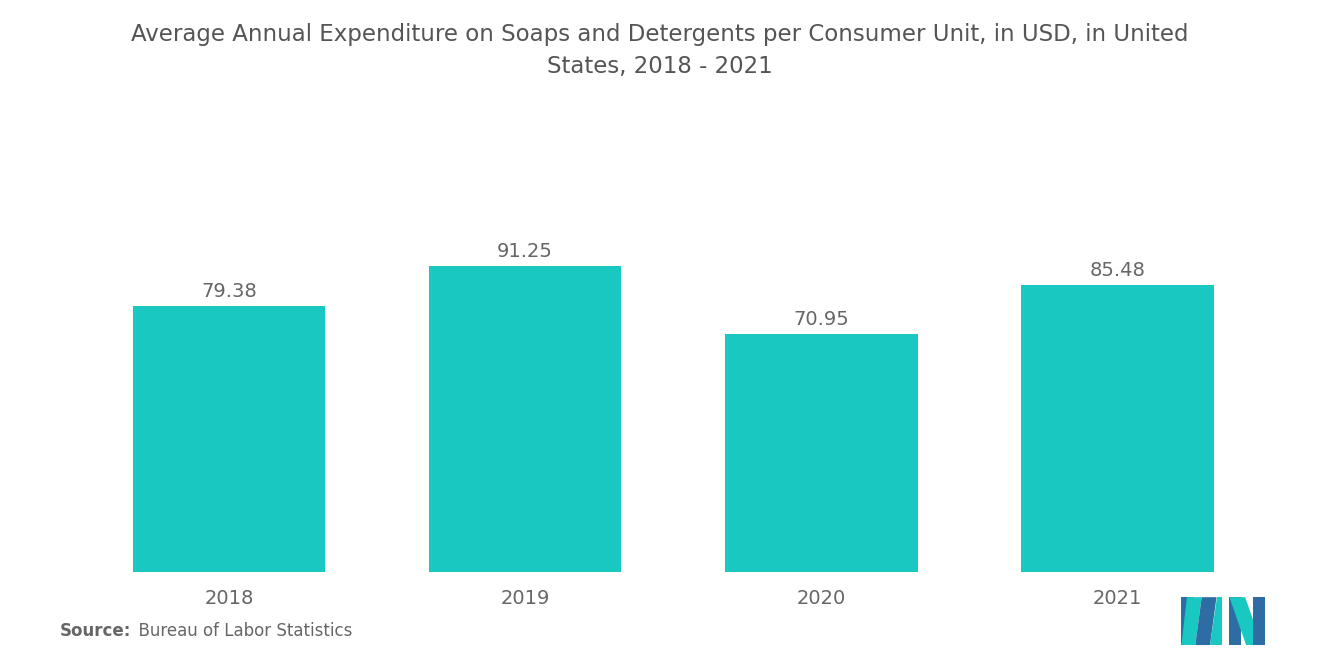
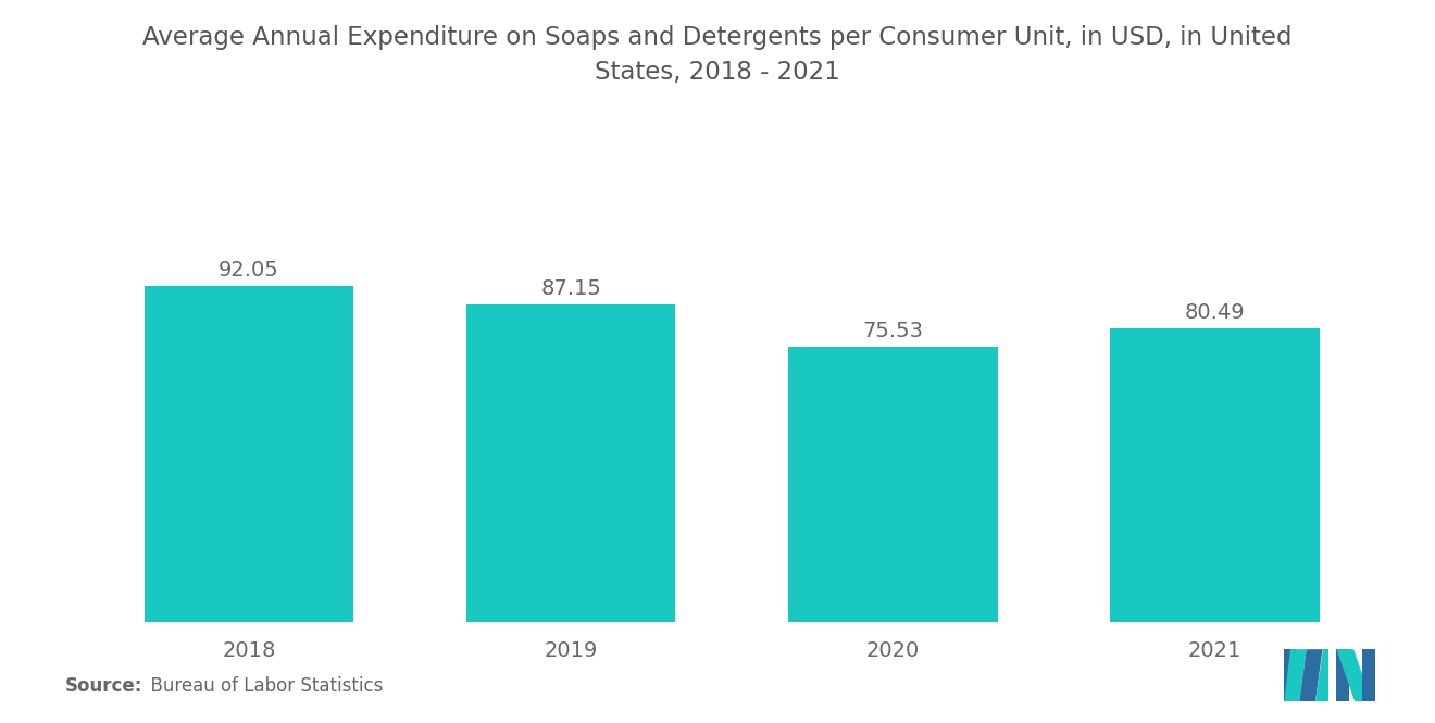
2018: 79.38 -> 92.05
2019: 91.25 -> 87.15
2020: 70.95 -> 75.53
2021: 85.48 -> 80.49
